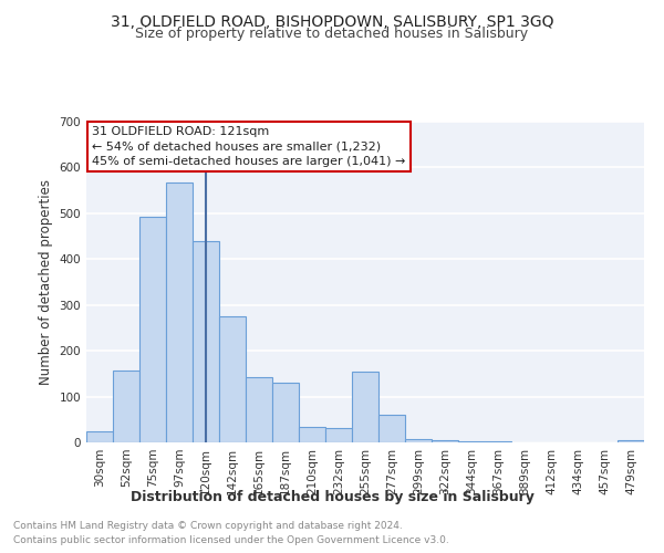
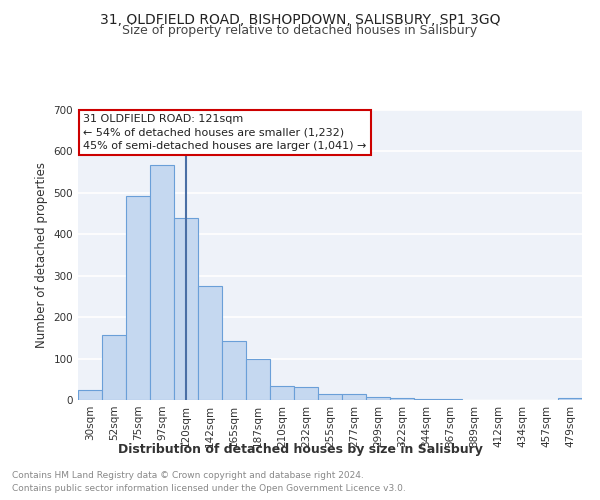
187sqm: 130 -> 98
255sqm: 155 -> 15
277sqm: 60 -> 15
